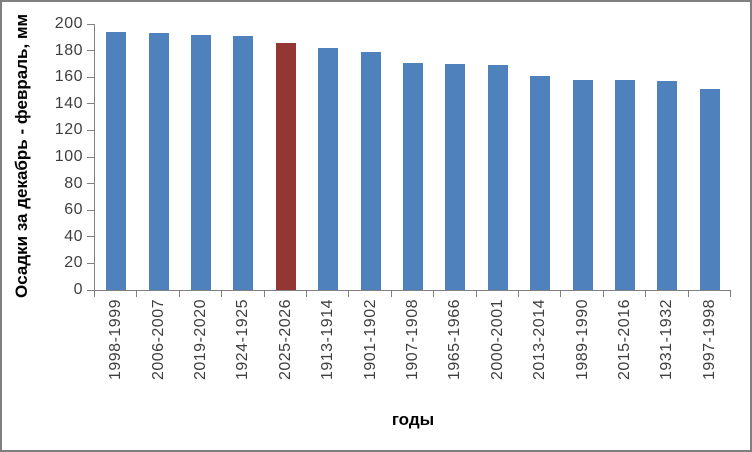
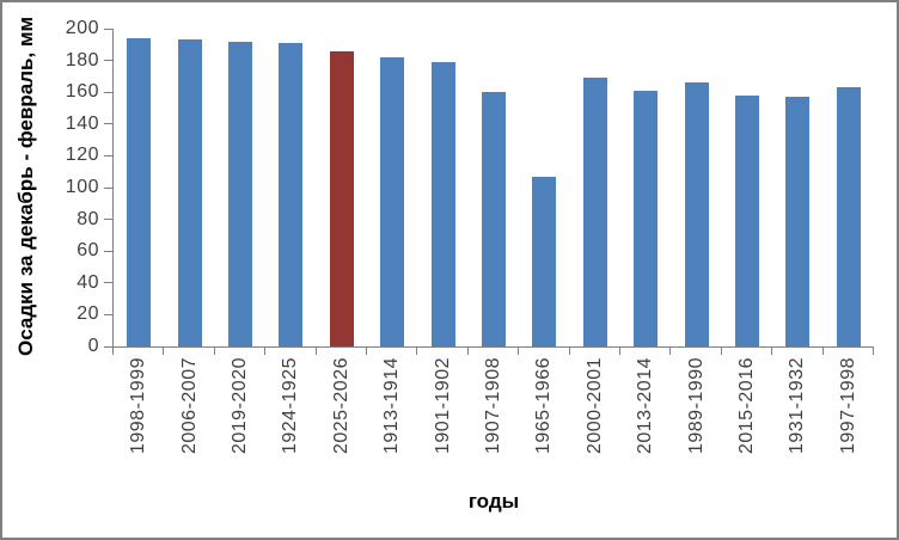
1907-1908: 171 -> 160
1965-1966: 170 -> 107
1989-1990: 158 -> 166
1997-1998: 151 -> 163
